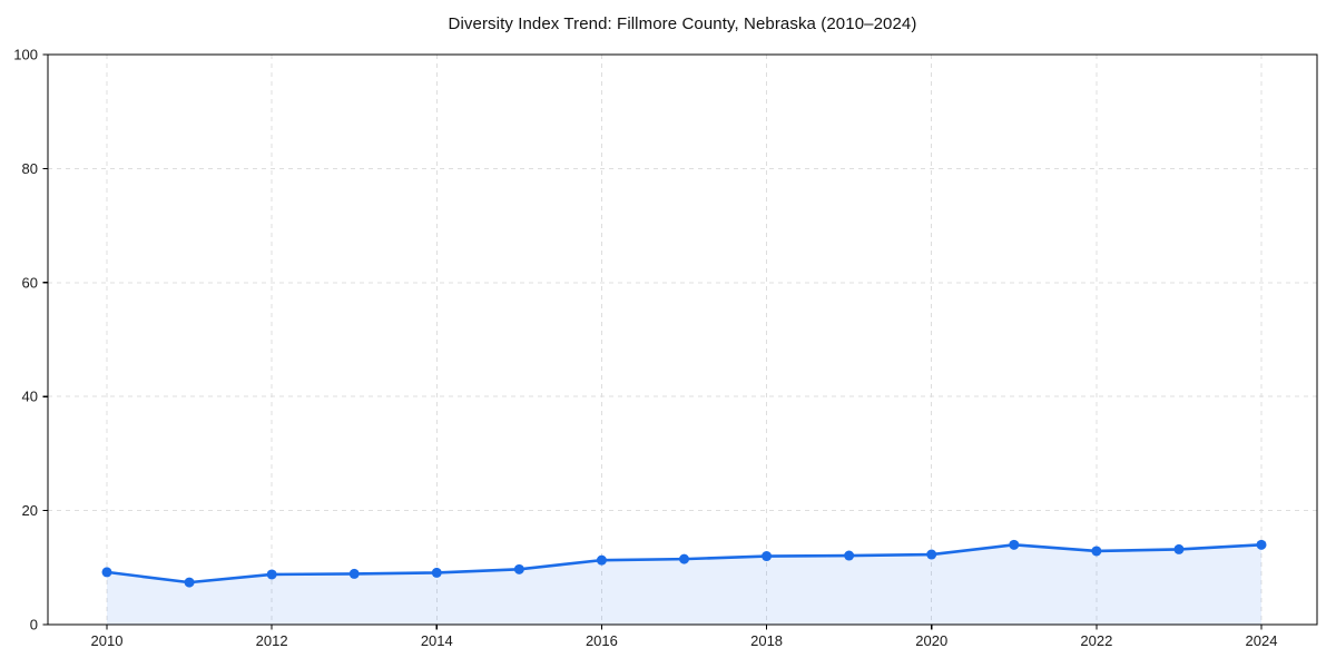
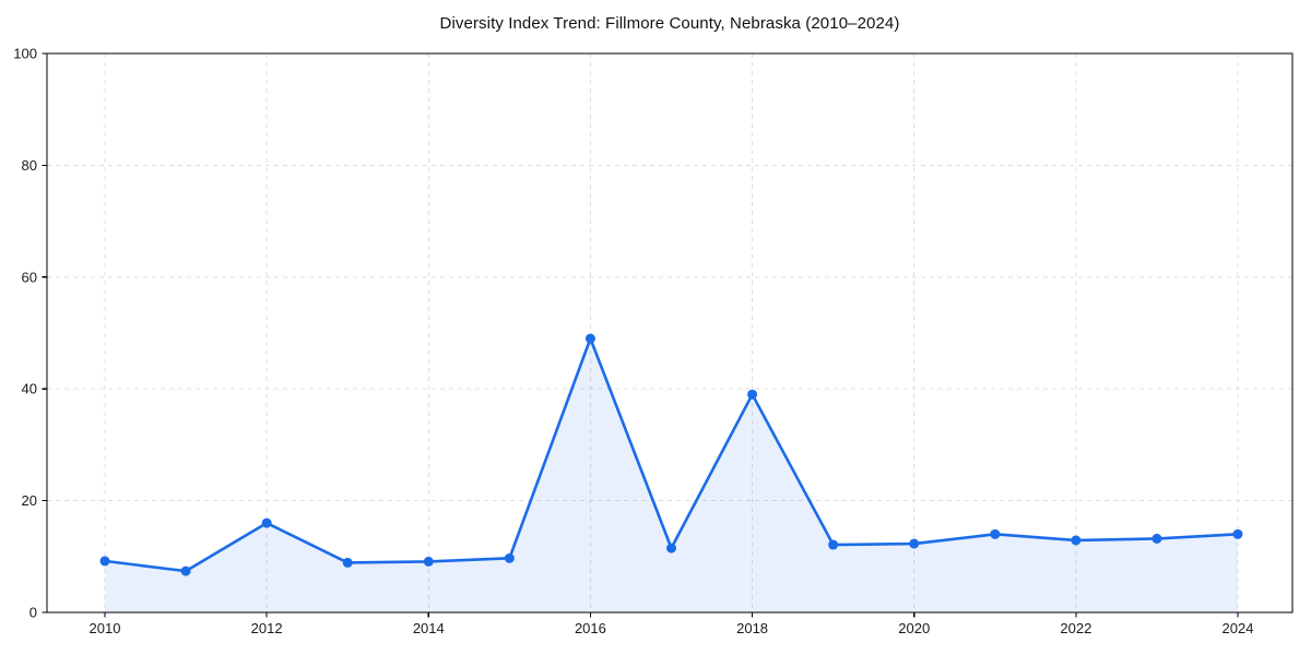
2012: 9 -> 16
2016: 11 -> 49
2018: 12 -> 39
